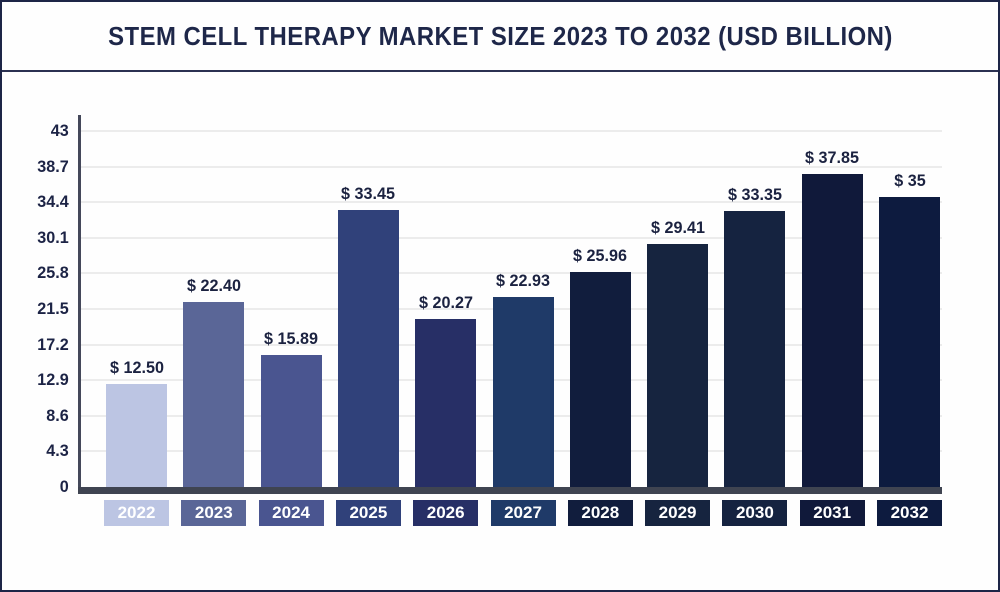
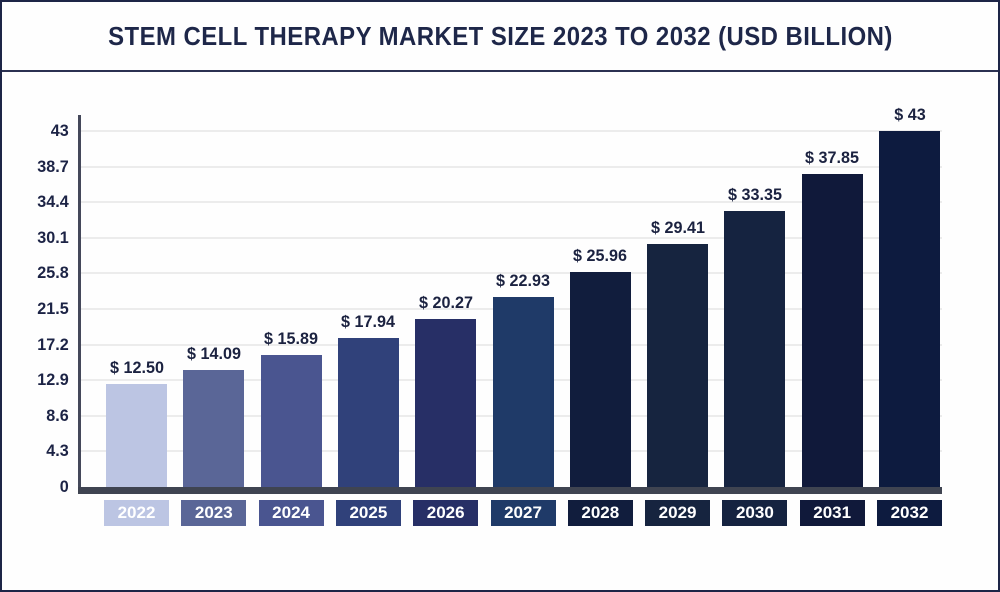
2023: 22.40 -> 14.09
2025: 33.45 -> 17.94
2032: 35 -> 43
